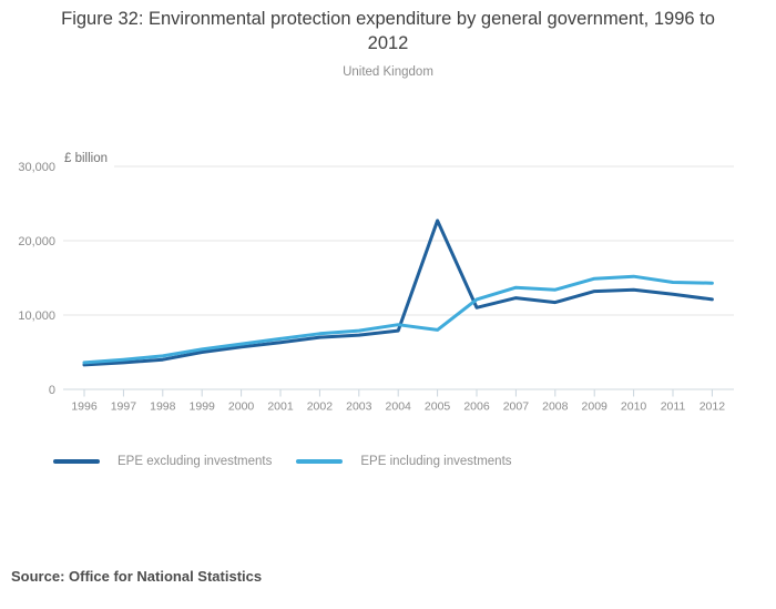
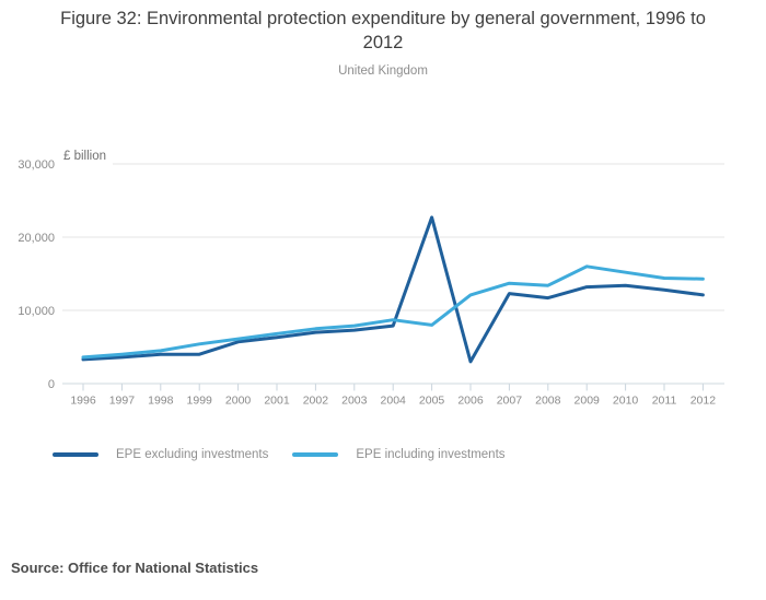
EPE excluding investments/1999: 5000 -> 4000
EPE excluding investments/2006: 11000 -> 3000
EPE including investments/2009: 15000 -> 16000
